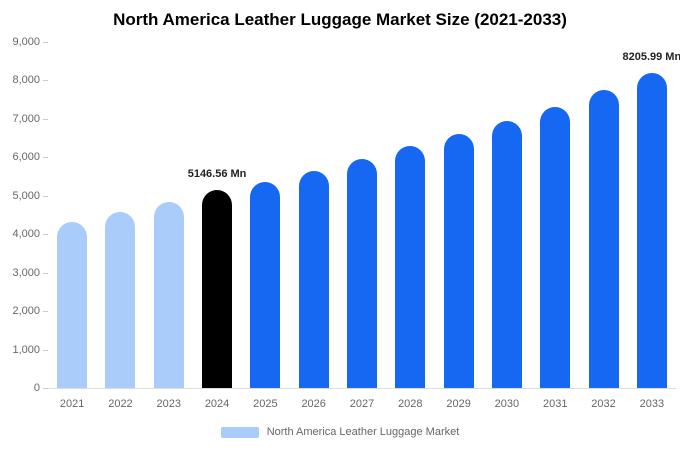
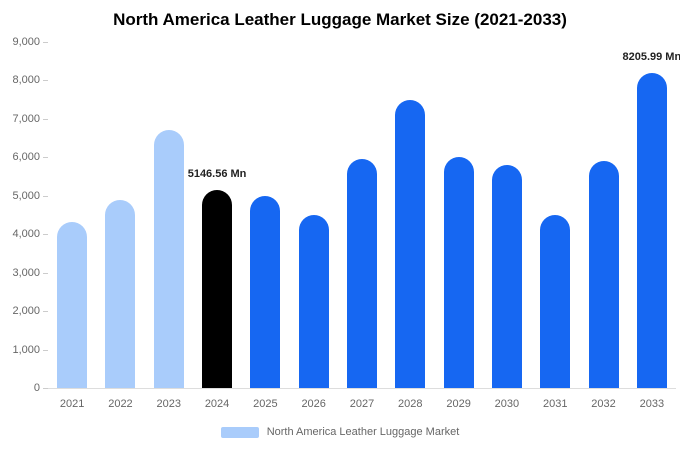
2022: 4600 -> 4900
2023: 4800 -> 6700
2025: 5400 -> 5000
2026: 5600 -> 4500
2028: 6300 -> 7500
2029: 6600 -> 6000
2030: 7000 -> 5800
2031: 7300 -> 4500
2032: 7800 -> 5900
